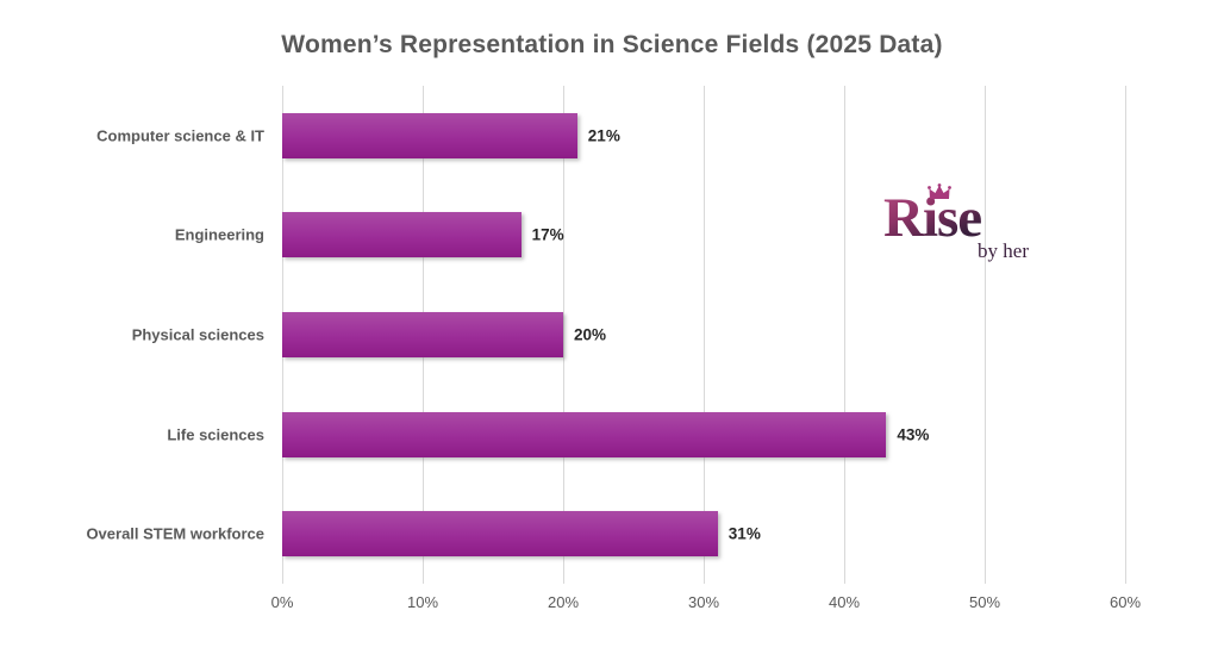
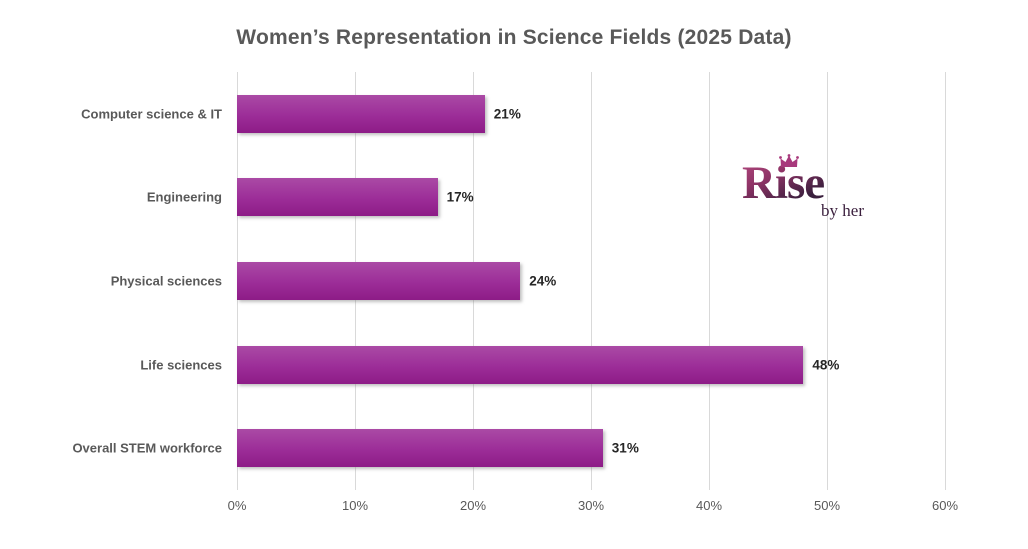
Physical sciences: 20% -> 24%
Life sciences: 43% -> 48%
